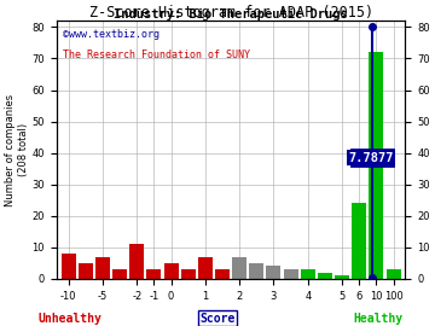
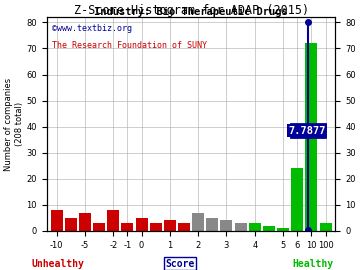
-2: 11 -> 8
1: 7 -> 4
